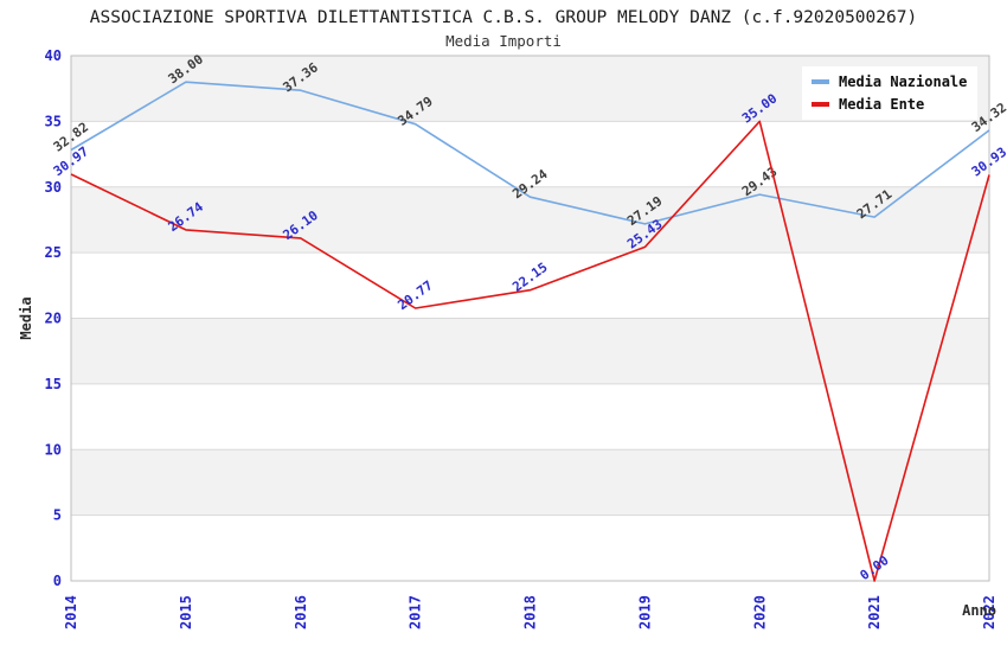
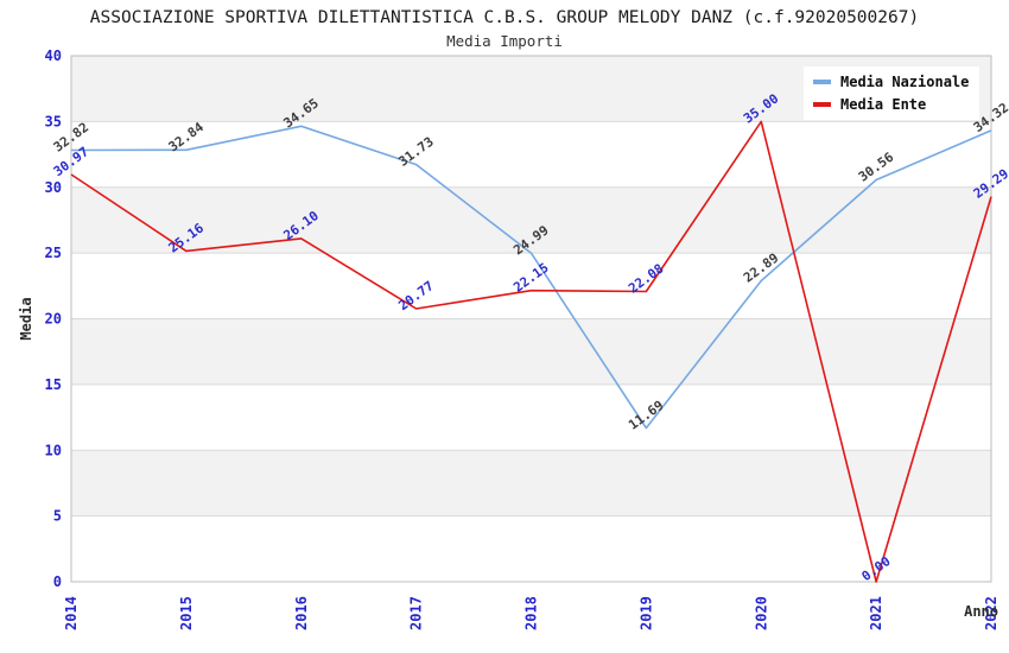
Media Nazionale/2015: 38.00 -> 32.84
Media Ente/2015: 26.74 -> 25.16
Media Nazionale/2016: 37.36 -> 34.65
Media Nazionale/2017: 34.79 -> 31.73
Media Nazionale/2018: 29.24 -> 24.99
Media Nazionale/2019: 27.19 -> 11.69
Media Ente/2019: 25.43 -> 22.08
Media Nazionale/2020: 29.43 -> 22.89
Media Nazionale/2021: 27.71 -> 30.56
Media Ente/2022: 30.93 -> 29.29
